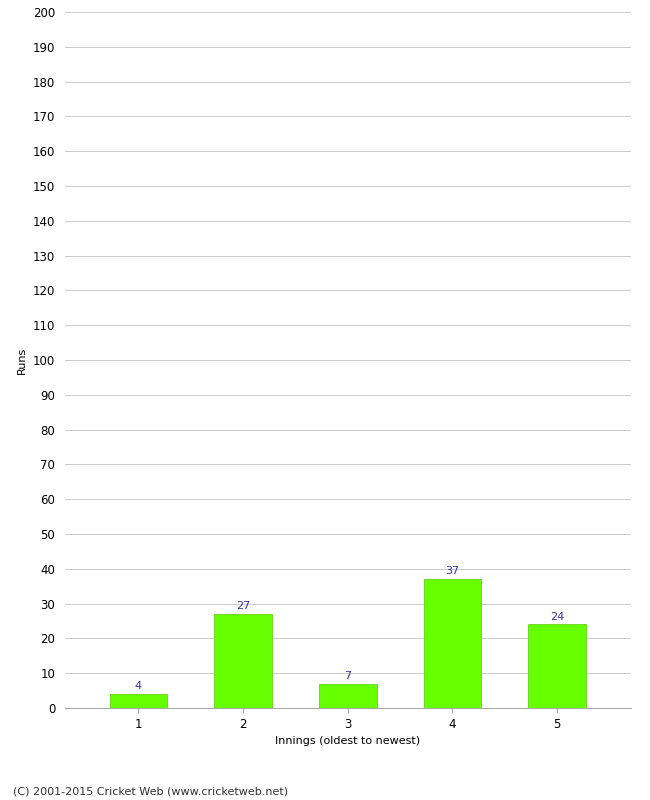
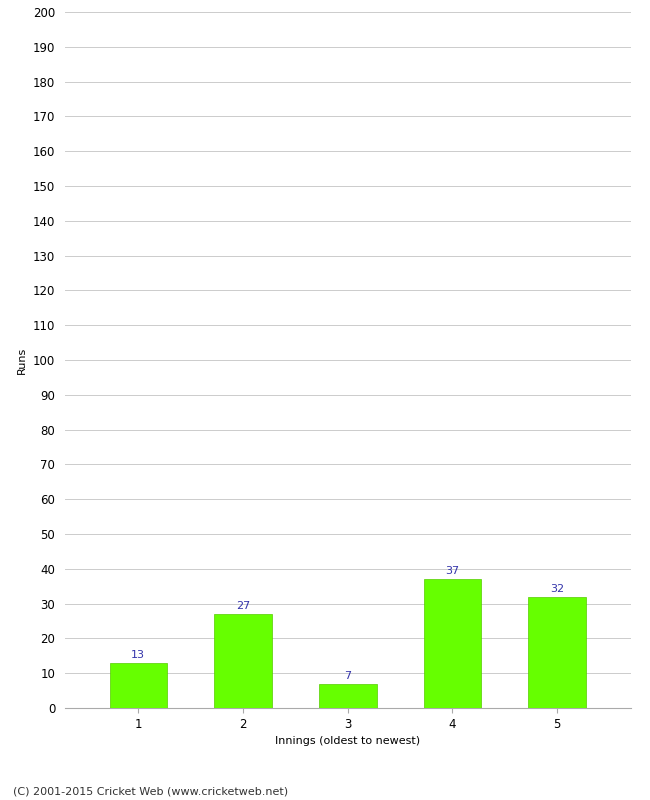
1: 4 -> 13
5: 24 -> 32
